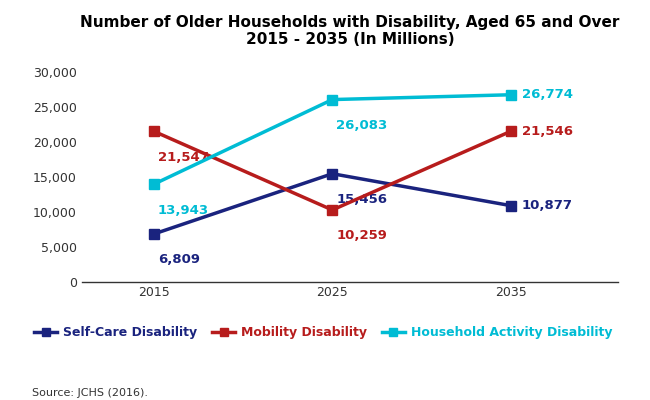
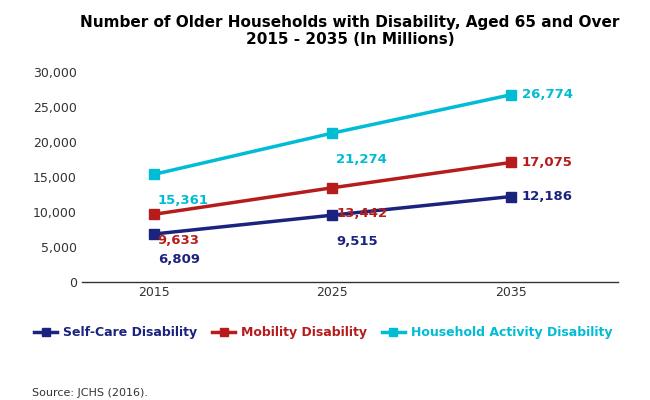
Mobility Disability/2015: 21,547 -> 9,633
Household Activity Disability/2015: 13,943 -> 15,361
Self-Care Disability/2025: 15,456 -> 9,515
Mobility Disability/2025: 10,259 -> 13,442
Household Activity Disability/2025: 26,083 -> 21,274
Self-Care Disability/2035: 10,877 -> 12,186
Mobility Disability/2035: 21,546 -> 17,075
